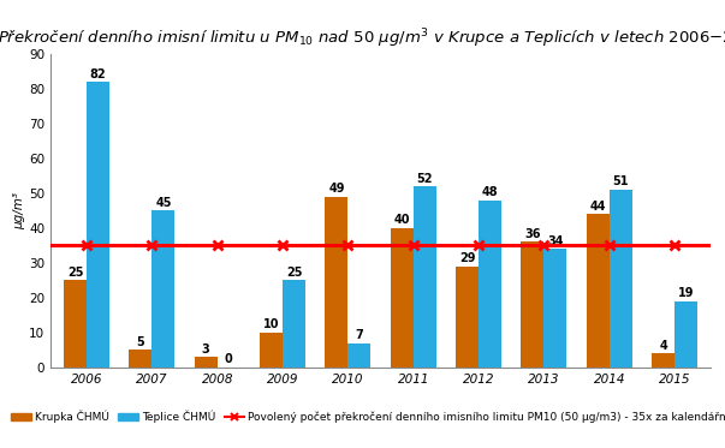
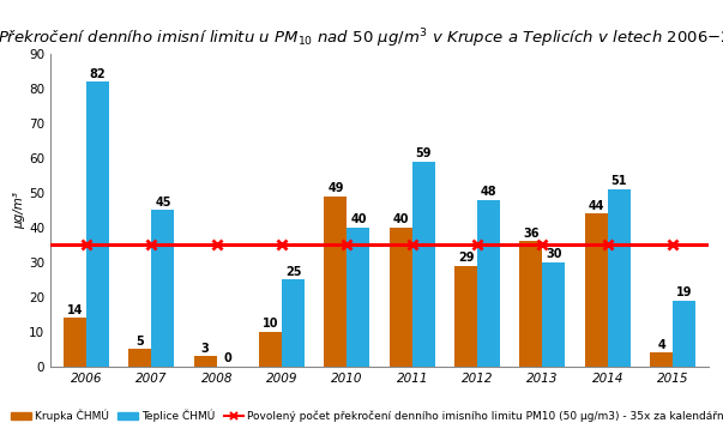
Krupka ČHMÚ/2006: 25 -> 14
Teplice ČHMÚ/2010: 7 -> 40
Teplice ČHMÚ/2011: 52 -> 59
Teplice ČHMÚ/2013: 34 -> 30
